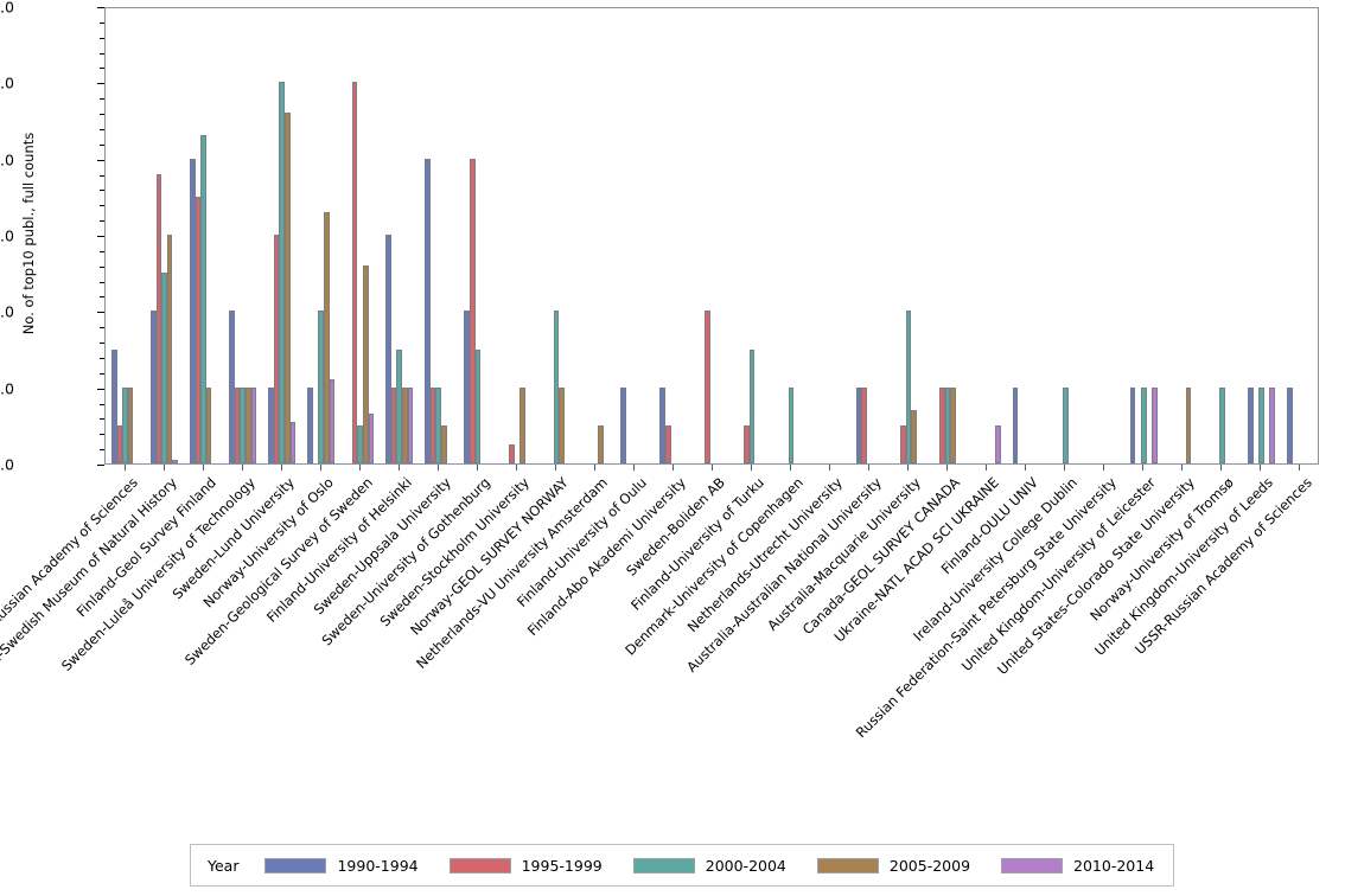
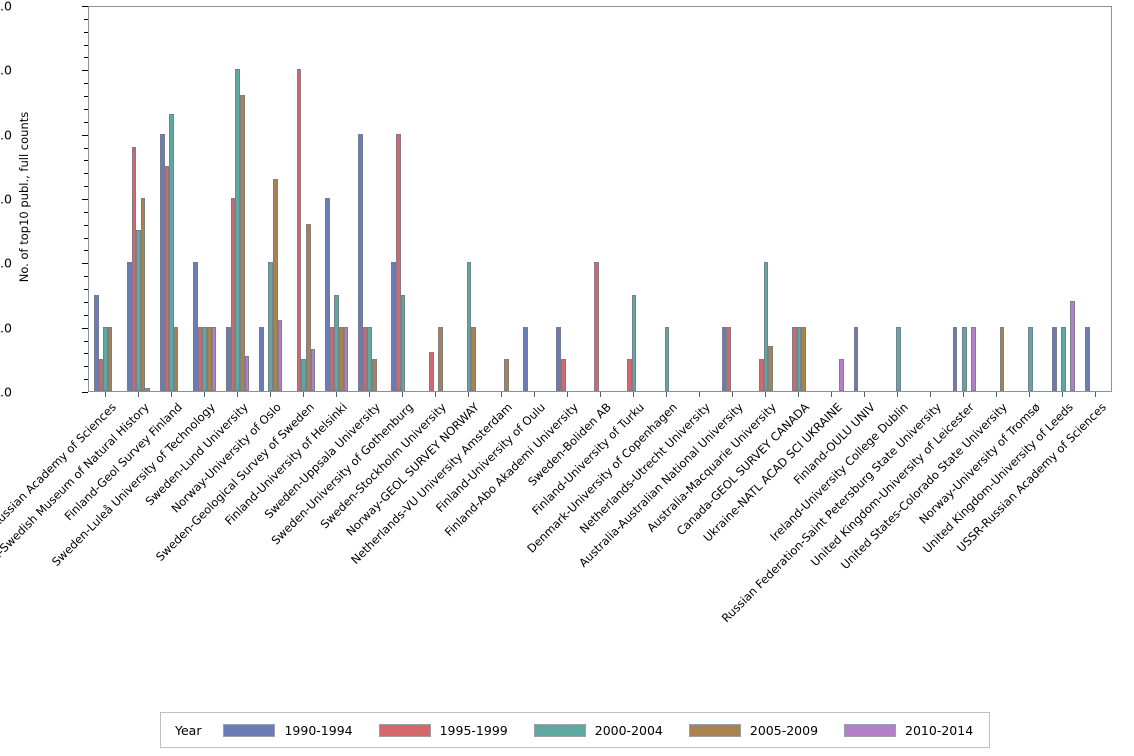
1995-1999/Sweden-Stockholm University: 0.2 -> 0.6
2010-2014/United Kingdom-University of Leeds: 1.0 -> 1.4
